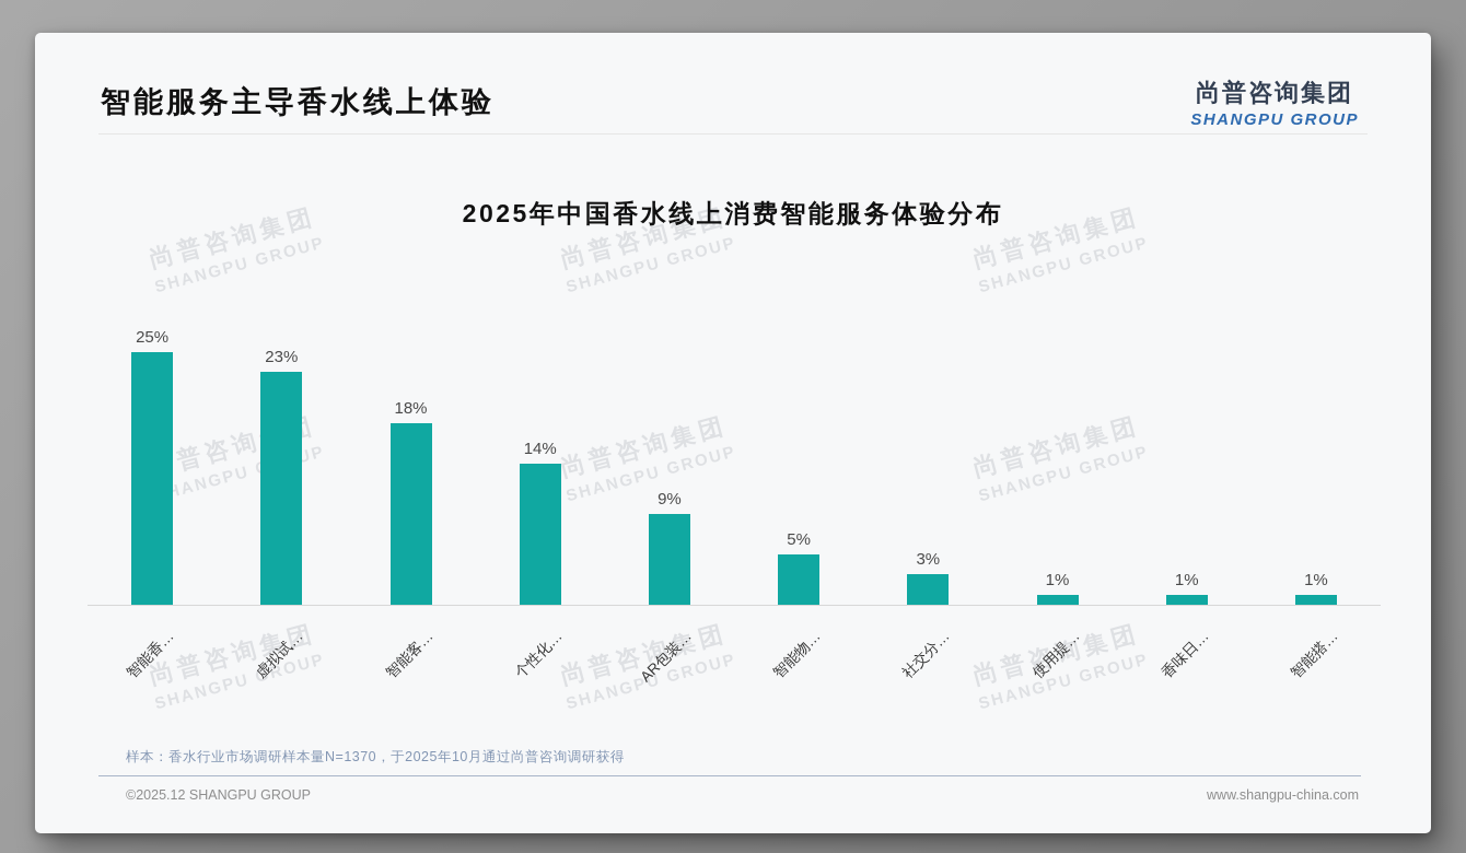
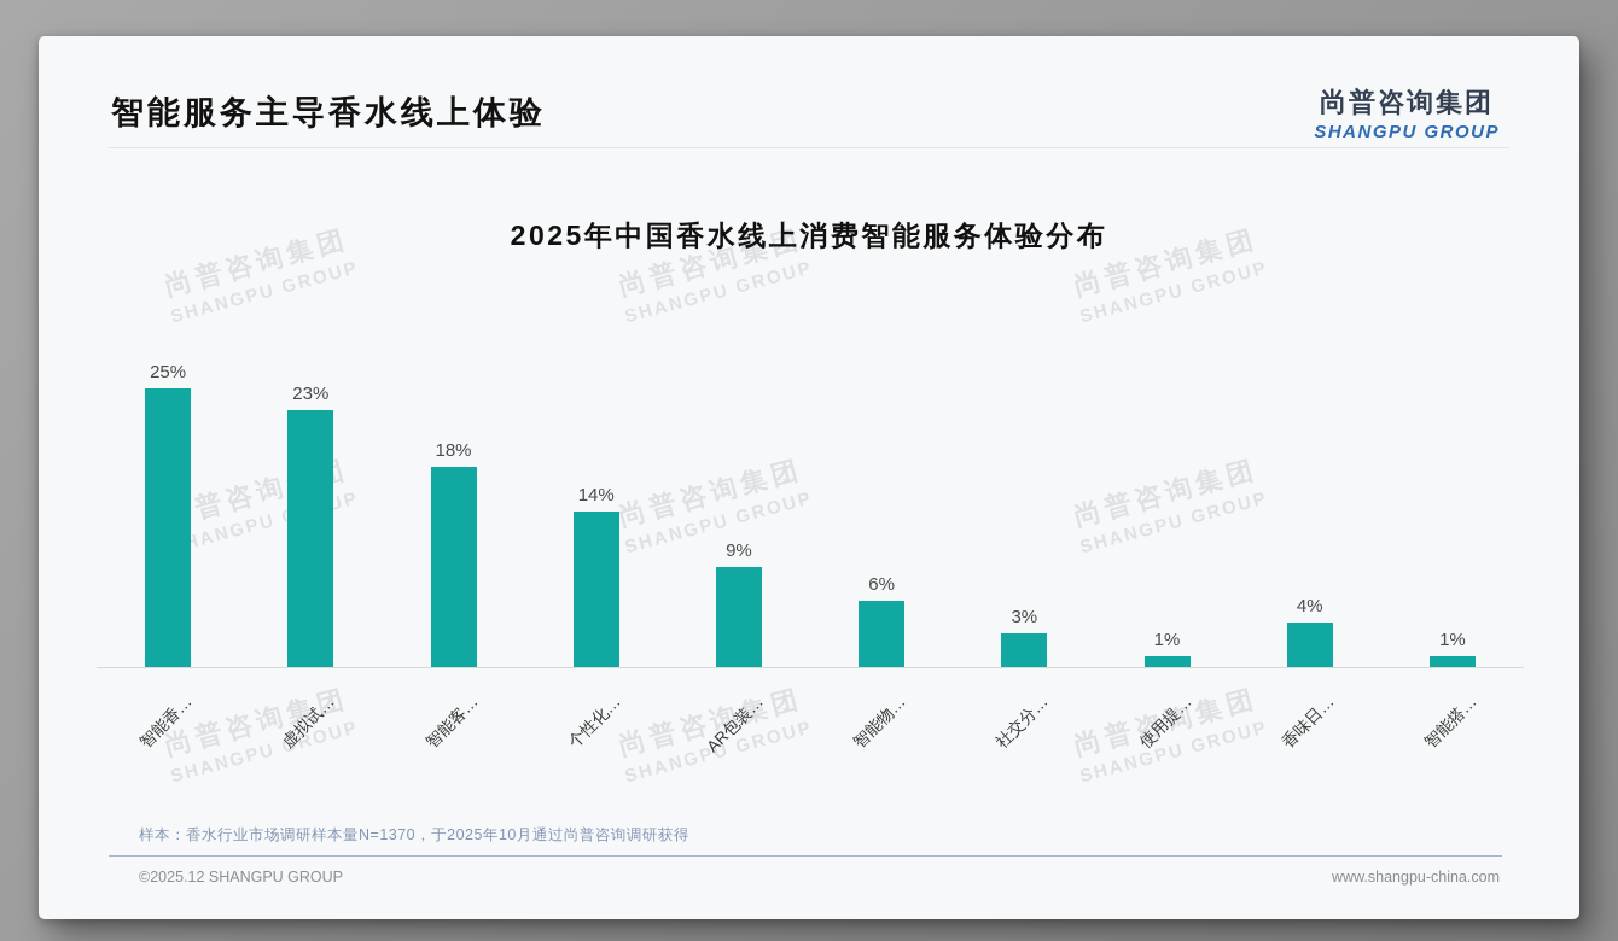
智能物…: 5% -> 6%
香味日…: 1% -> 4%
